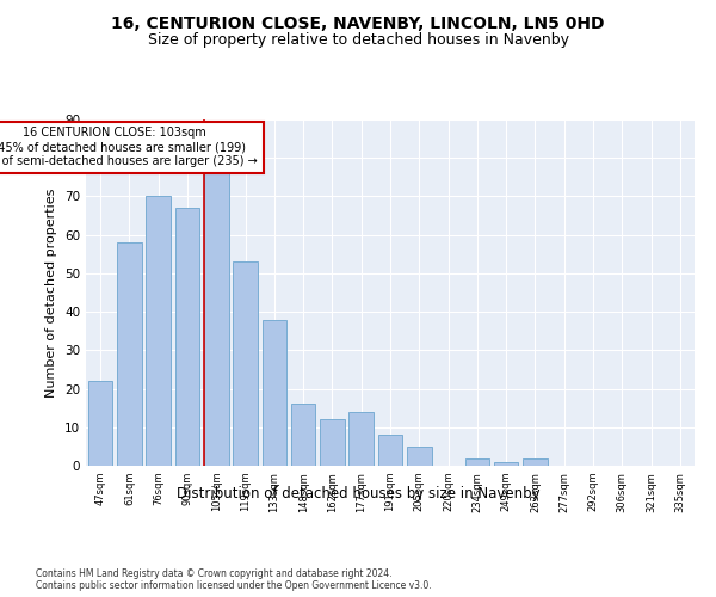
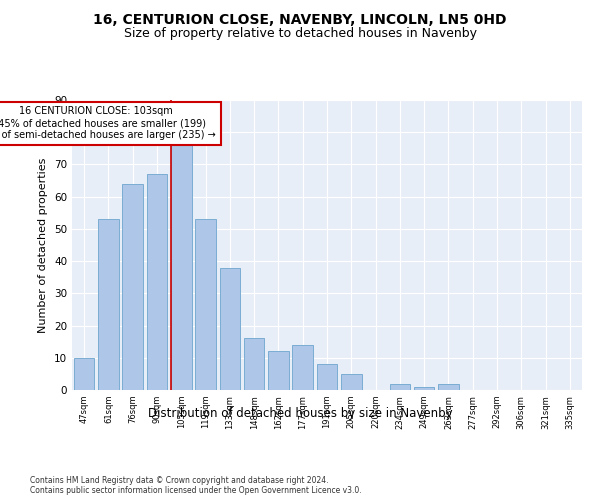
47sqm: 22 -> 10
61sqm: 58 -> 53
76sqm: 70 -> 64
